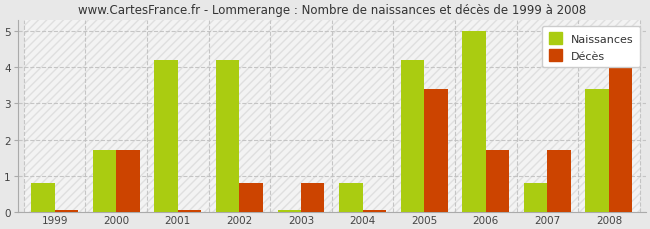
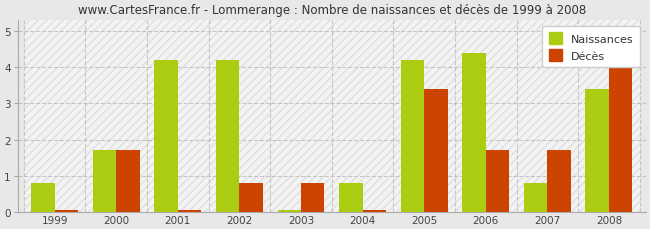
Naissances/2006: 5.00 -> 4.40
